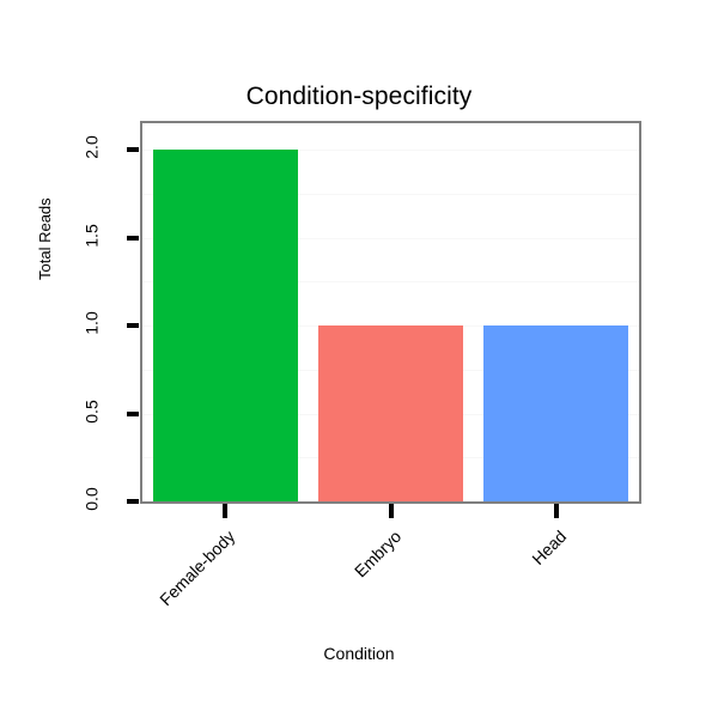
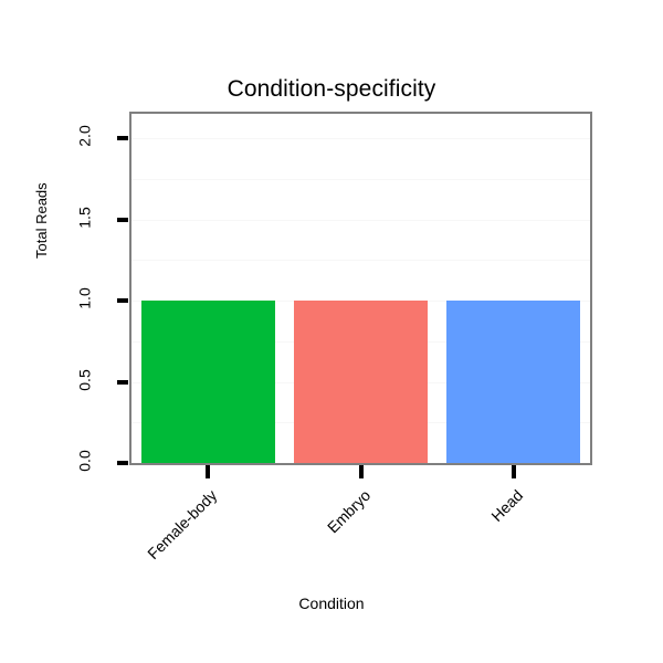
Female-body: 2 -> 1
